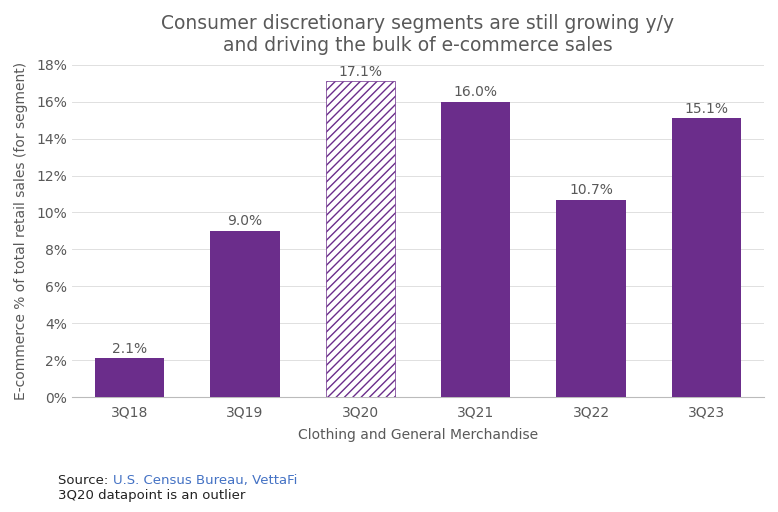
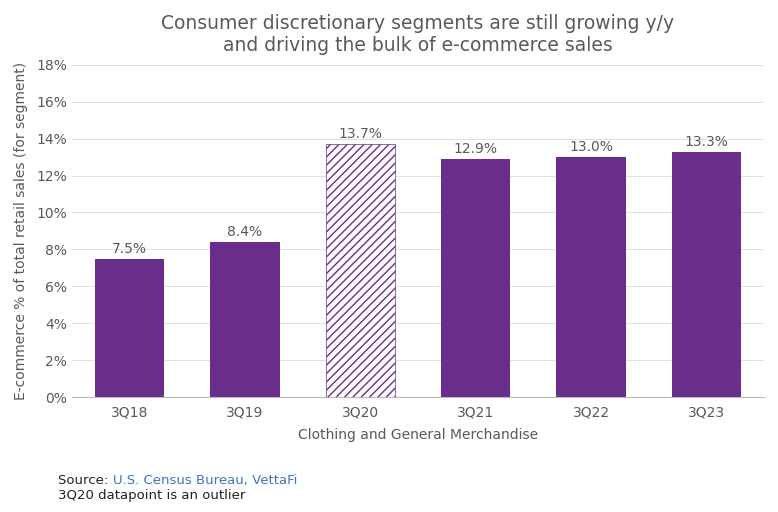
3Q18: 2.1% -> 7.5%
3Q19: 9.0% -> 8.4%
3Q20: 17.1% -> 13.7%
3Q21: 16.0% -> 12.9%
3Q22: 10.7% -> 13.0%
3Q23: 15.1% -> 13.3%
